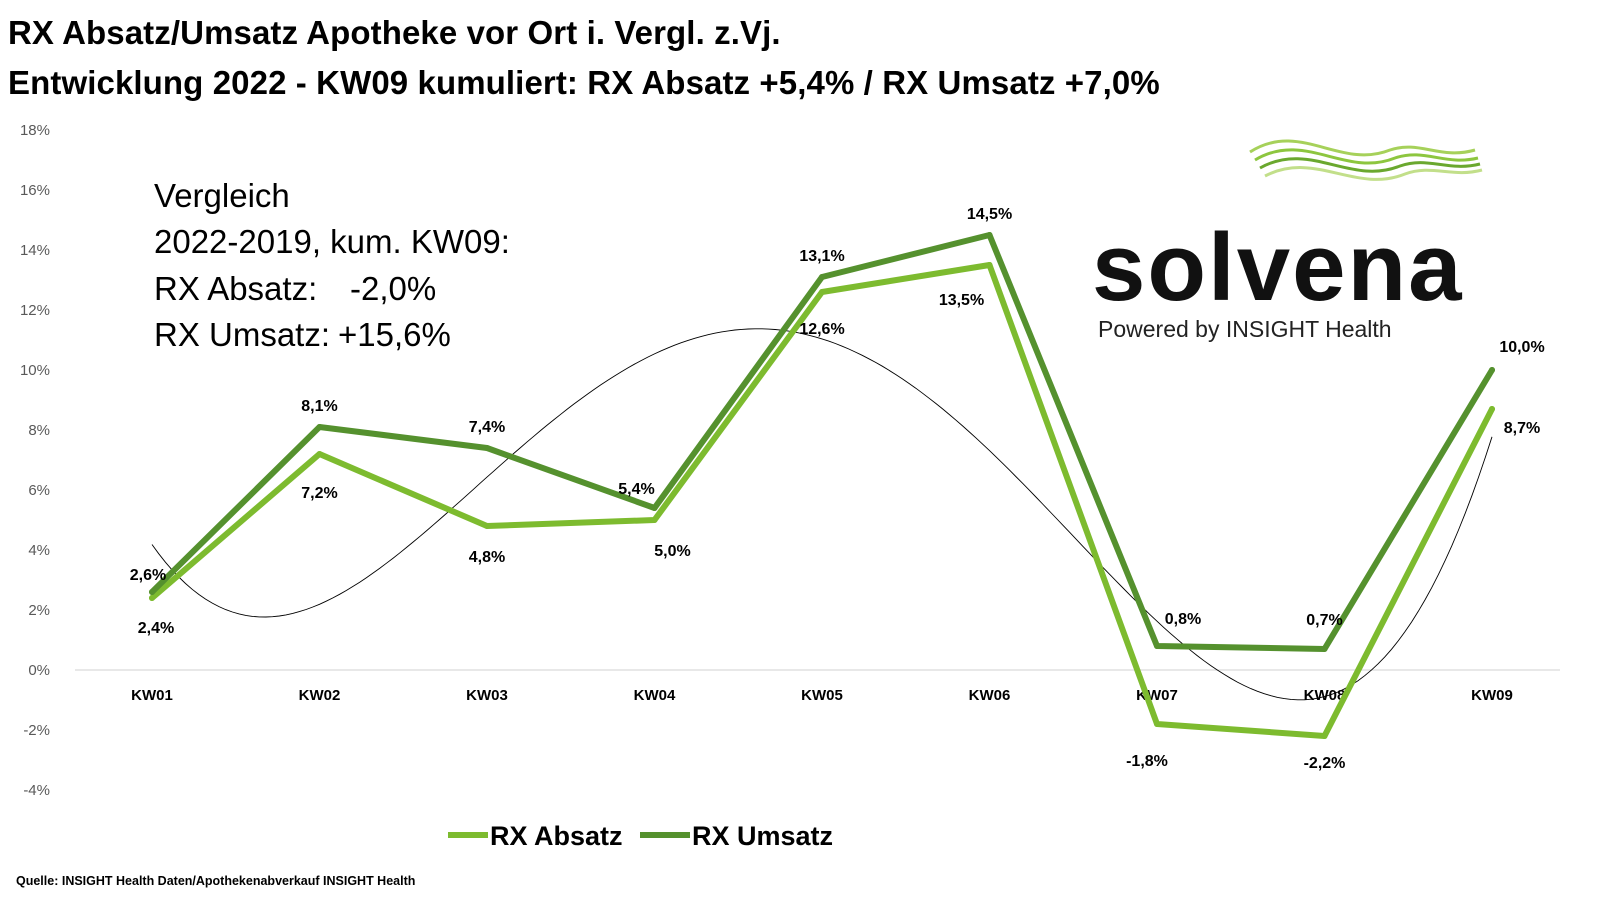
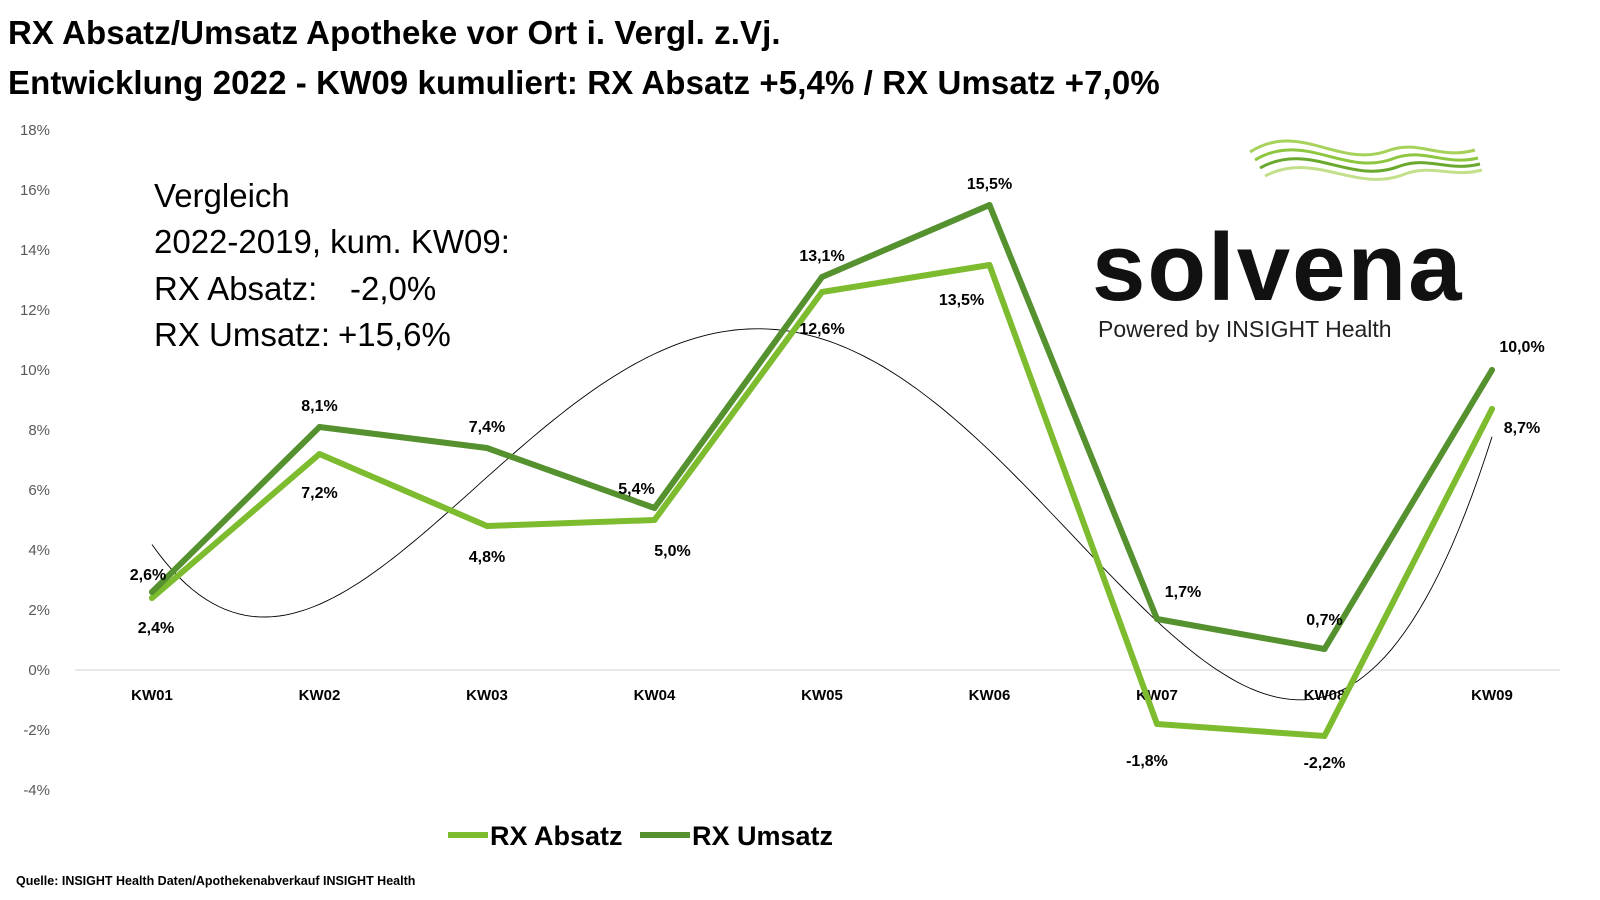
RX Umsatz/KW06: 14,5% -> 15,5%
RX Umsatz/KW07: 0,8% -> 1,7%
